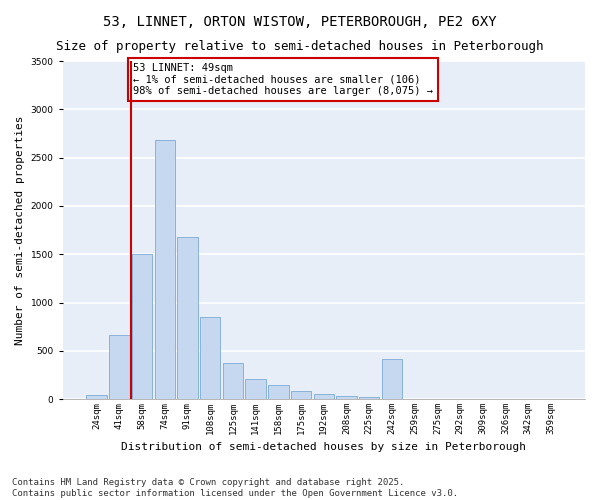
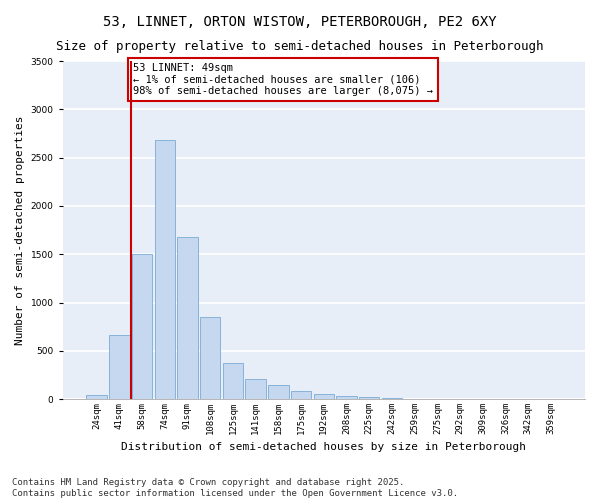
242sqm: 420 -> 10
